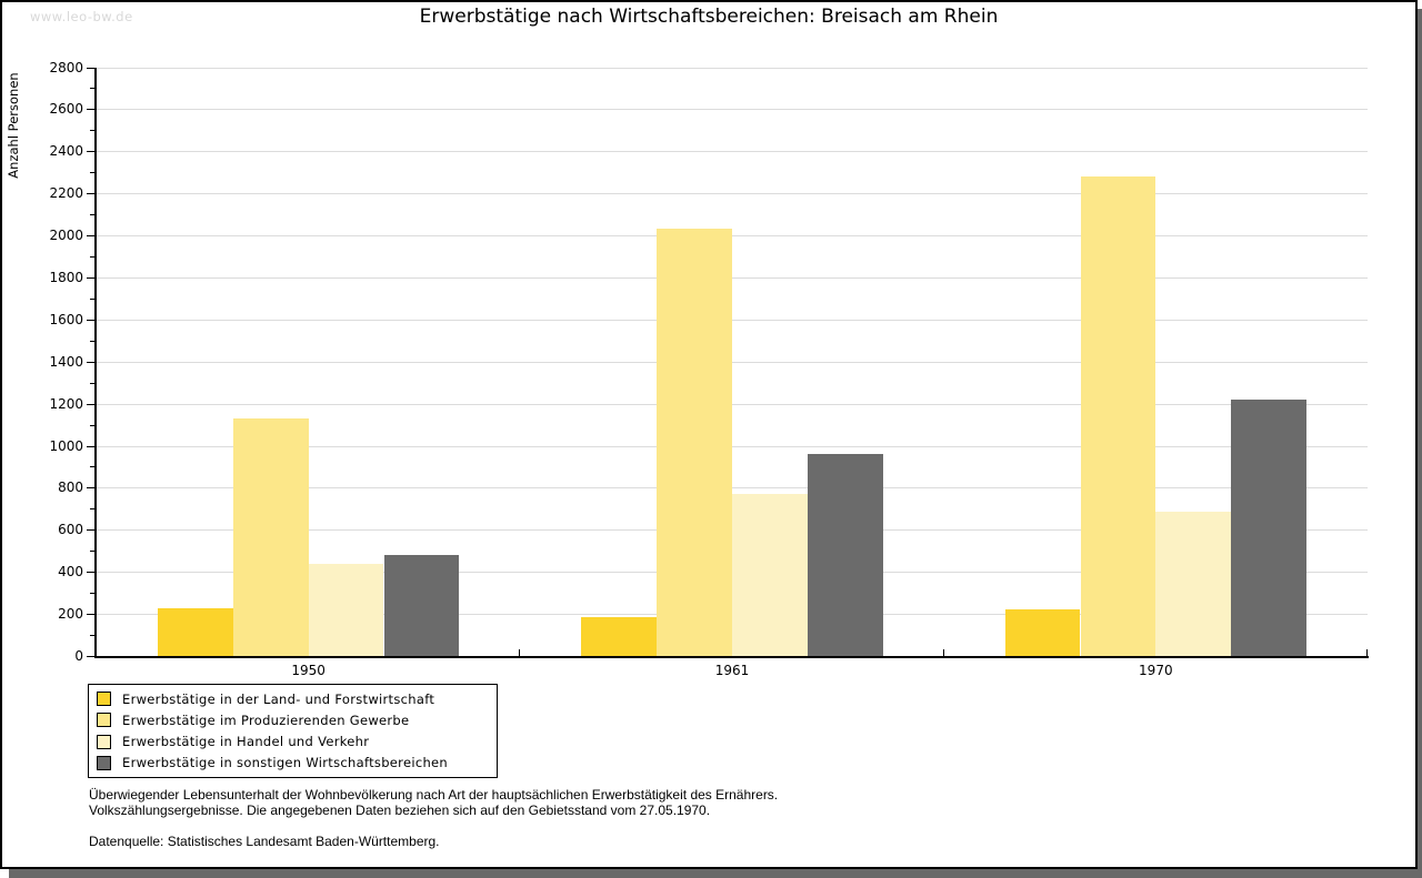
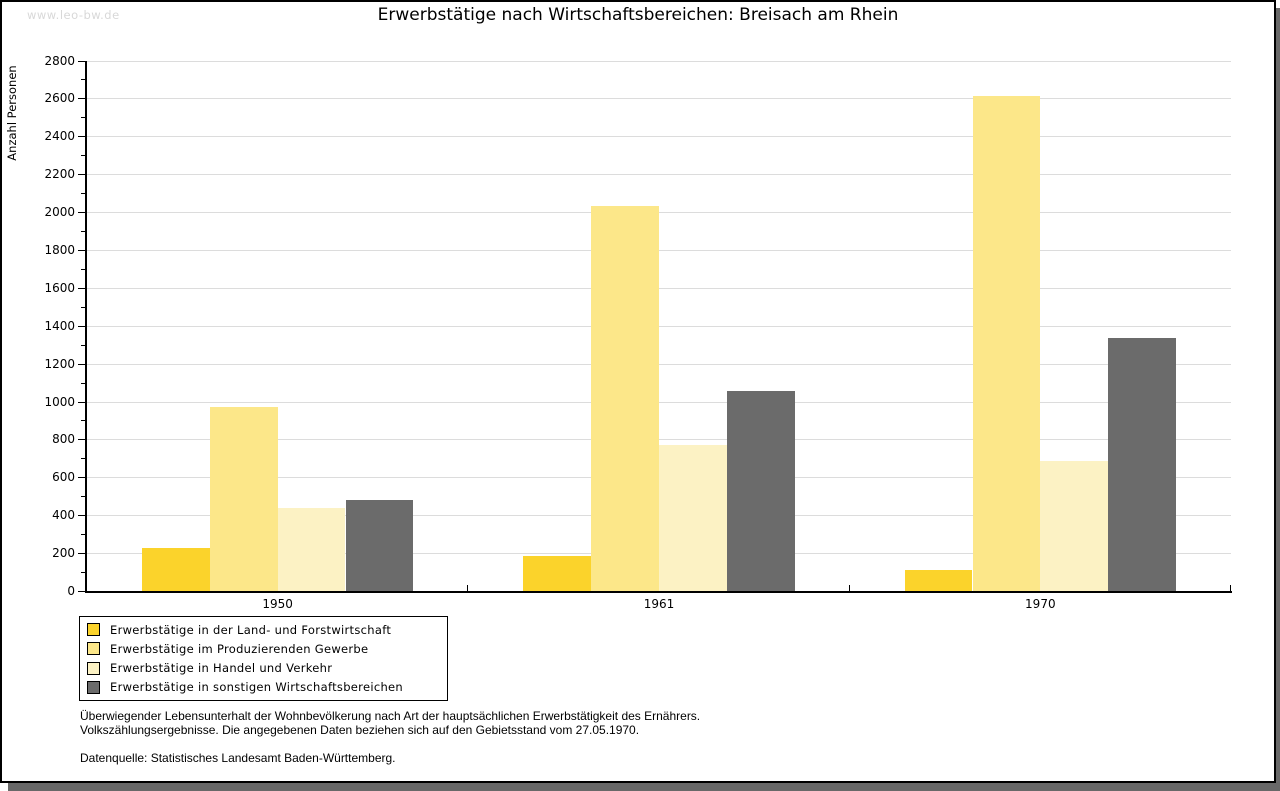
Erwerbstätige im Produzierenden Gewerbe/1950: 1130 -> 970
Erwerbstätige in sonstigen Wirtschaftsbereichen/1961: 960 -> 1060
Erwerbstätige in der Land- und Forstwirtschaft/1970: 220 -> 110
Erwerbstätige im Produzierenden Gewerbe/1970: 2280 -> 2610
Erwerbstätige in sonstigen Wirtschaftsbereichen/1970: 1220 -> 1340
